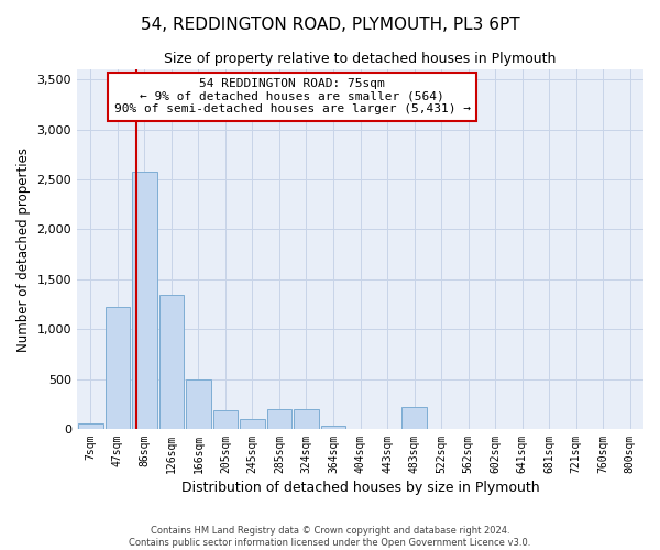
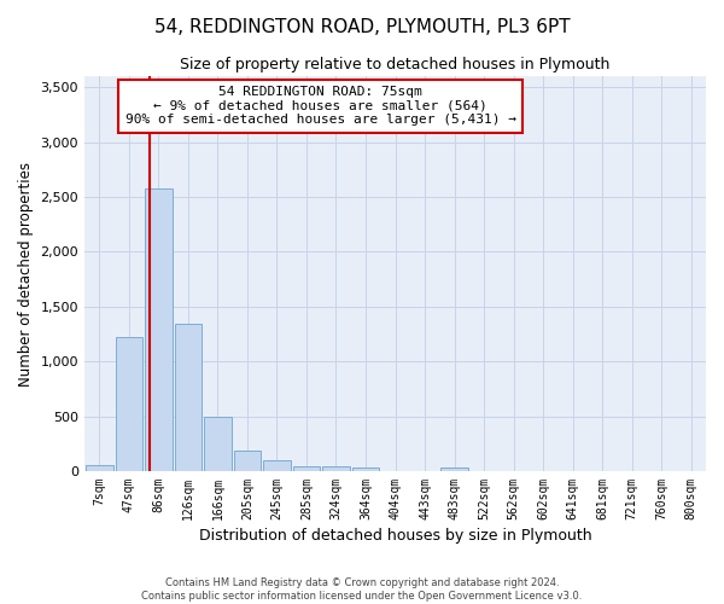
285sqm: 200 -> 40
324sqm: 200 -> 40
483sqm: 220 -> 30
